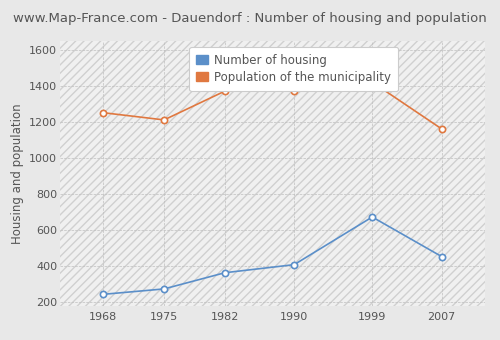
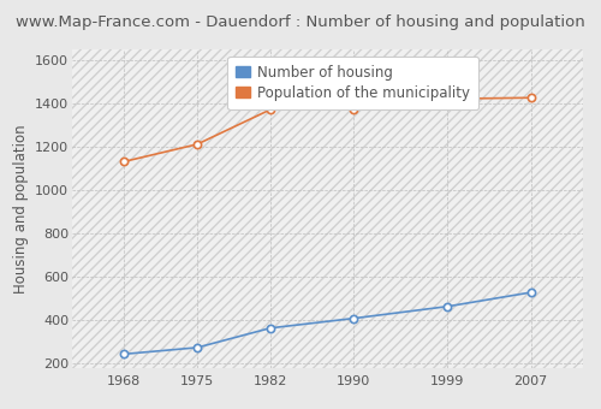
Population of the municipality/1968: 1250 -> 1130
Number of housing/1999: 670 -> 460
Number of housing/2007: 450 -> 520
Population of the municipality/2007: 1160 -> 1420
